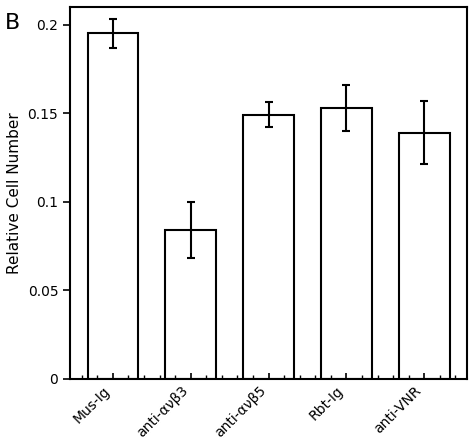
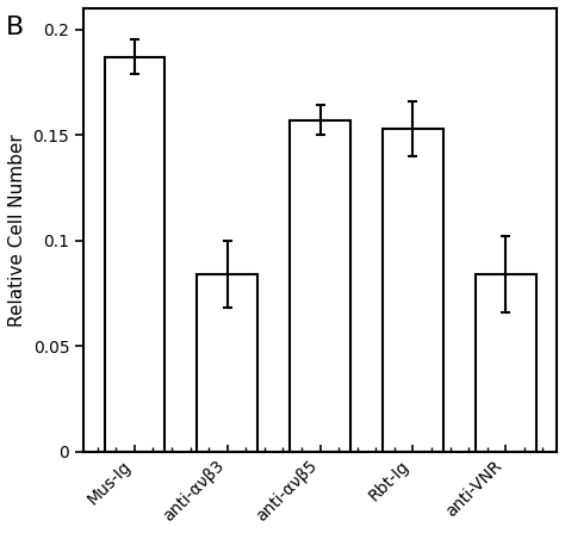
Mus-Ig: 0.195 -> 0.187
anti-ανβ5: 0.149 -> 0.157
anti-VNR: 0.139 -> 0.084
